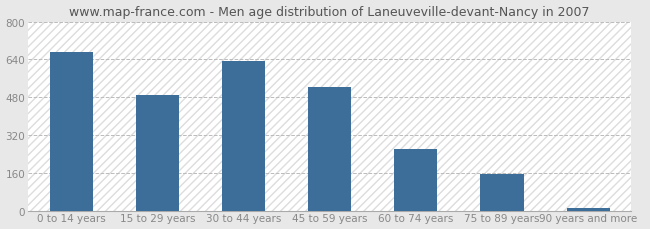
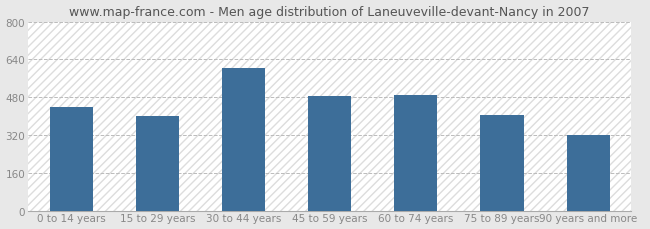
0 to 14 years: 670 -> 440
15 to 29 years: 490 -> 400
30 to 44 years: 635 -> 605
45 to 59 years: 525 -> 485
60 to 74 years: 260 -> 490
75 to 89 years: 155 -> 405
90 years and more: 12 -> 320
